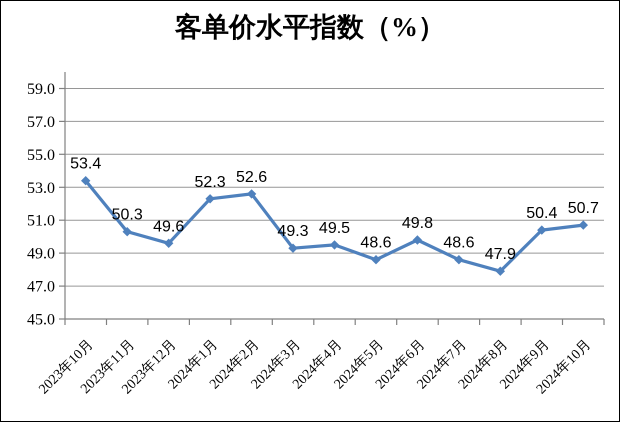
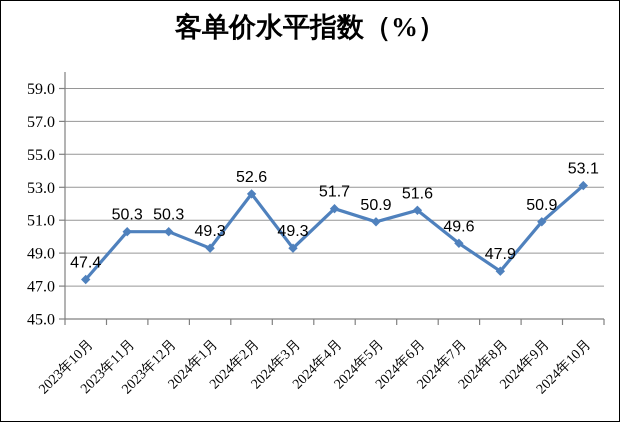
2023年10月: 53.4 -> 47.4
2023年12月: 49.6 -> 50.3
2024年1月: 52.3 -> 49.3
2024年4月: 49.5 -> 51.7
2024年5月: 48.6 -> 50.9
2024年6月: 49.8 -> 51.6
2024年7月: 48.6 -> 49.6
2024年9月: 50.4 -> 50.9
2024年10月: 50.7 -> 53.1
